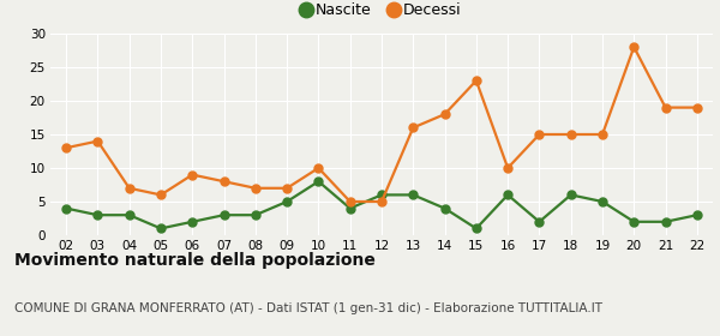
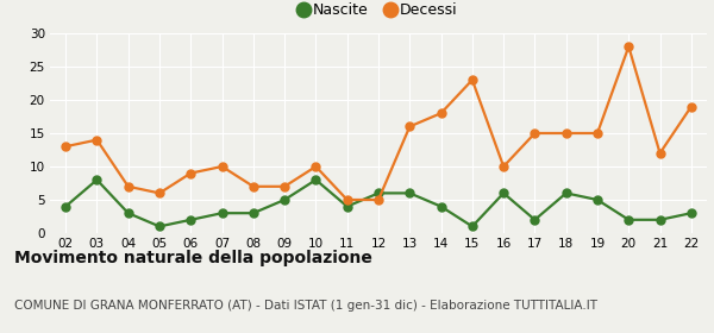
Nascite/03: 3 -> 8
Decessi/07: 8 -> 10
Decessi/21: 19 -> 12
